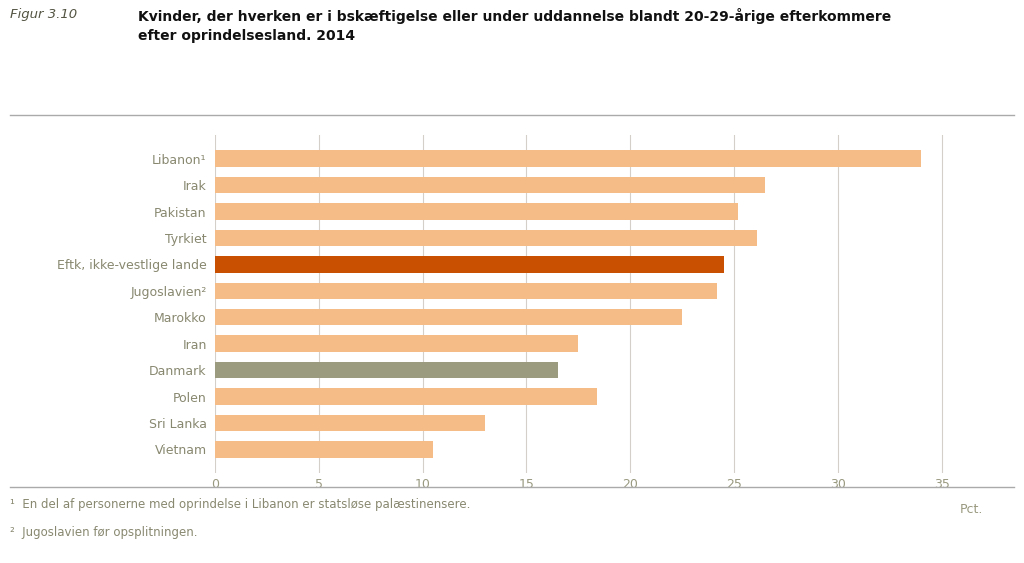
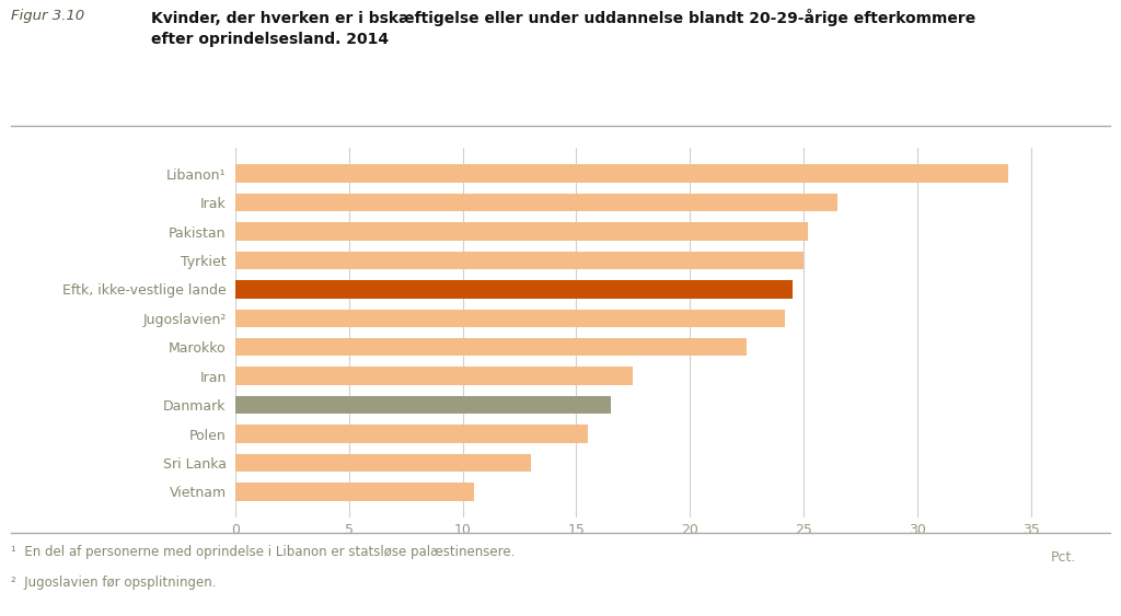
Tyrkiet: 26.1 -> 25.0
Polen: 18.4 -> 15.5
